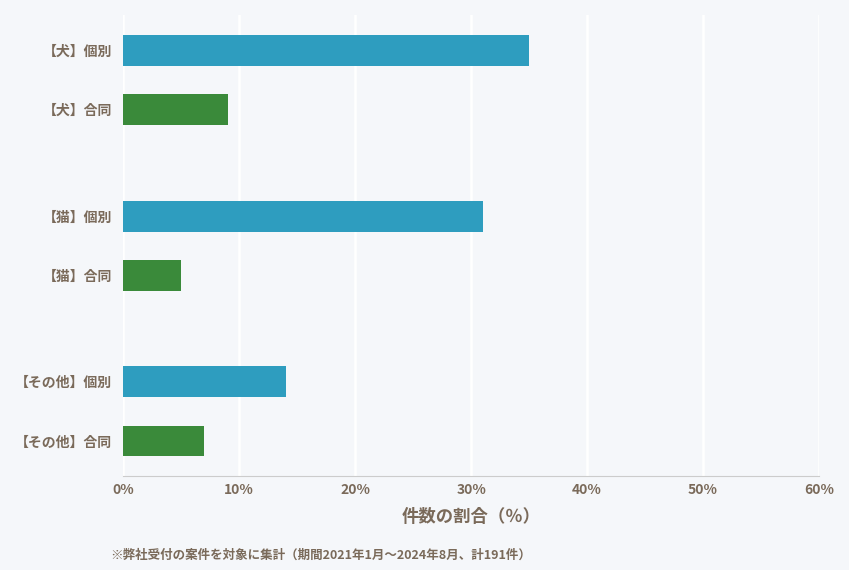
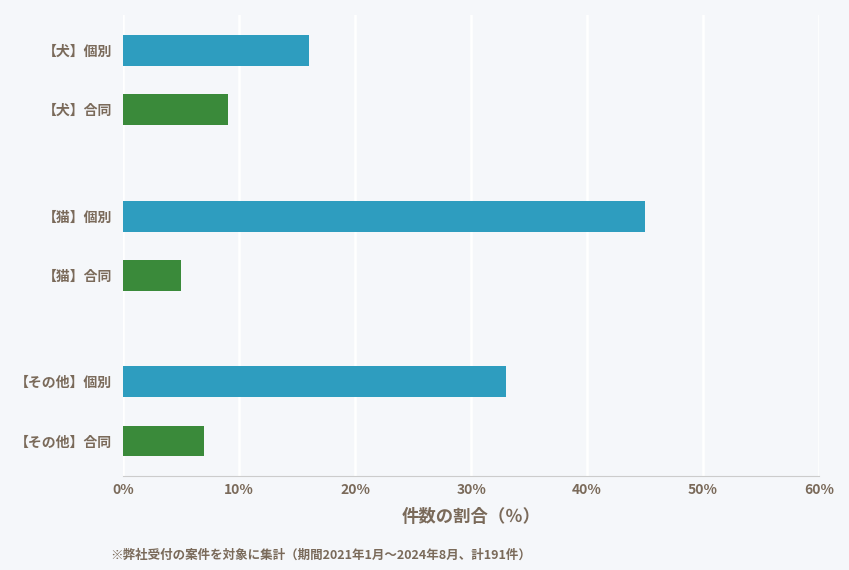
【犬】個別: 35% -> 16%
【猫】個別: 31% -> 45%
【その他】個別: 14% -> 33%
